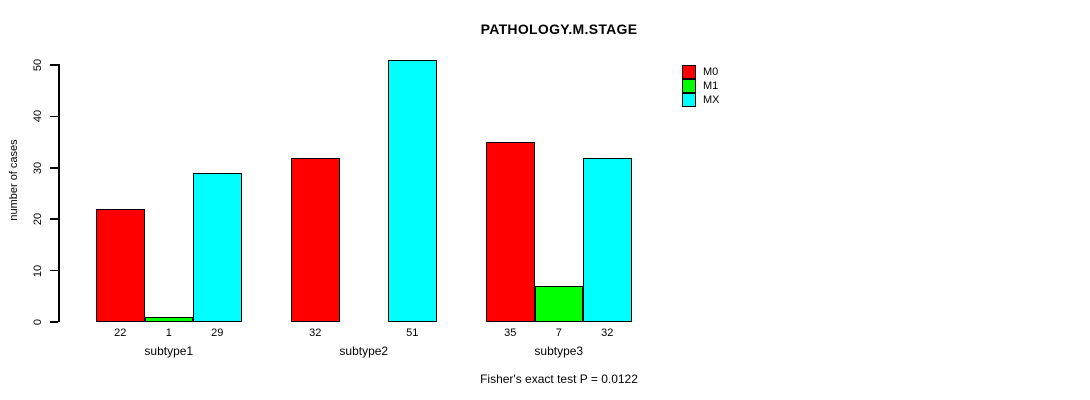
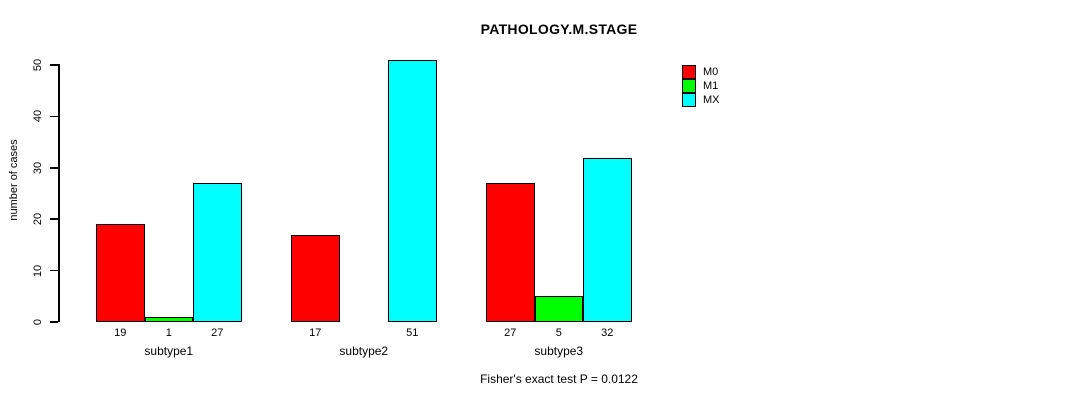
M0/subtype1: 22 -> 19
MX/subtype1: 29 -> 27
M0/subtype2: 32 -> 17
M0/subtype3: 35 -> 27
M1/subtype3: 7 -> 5
